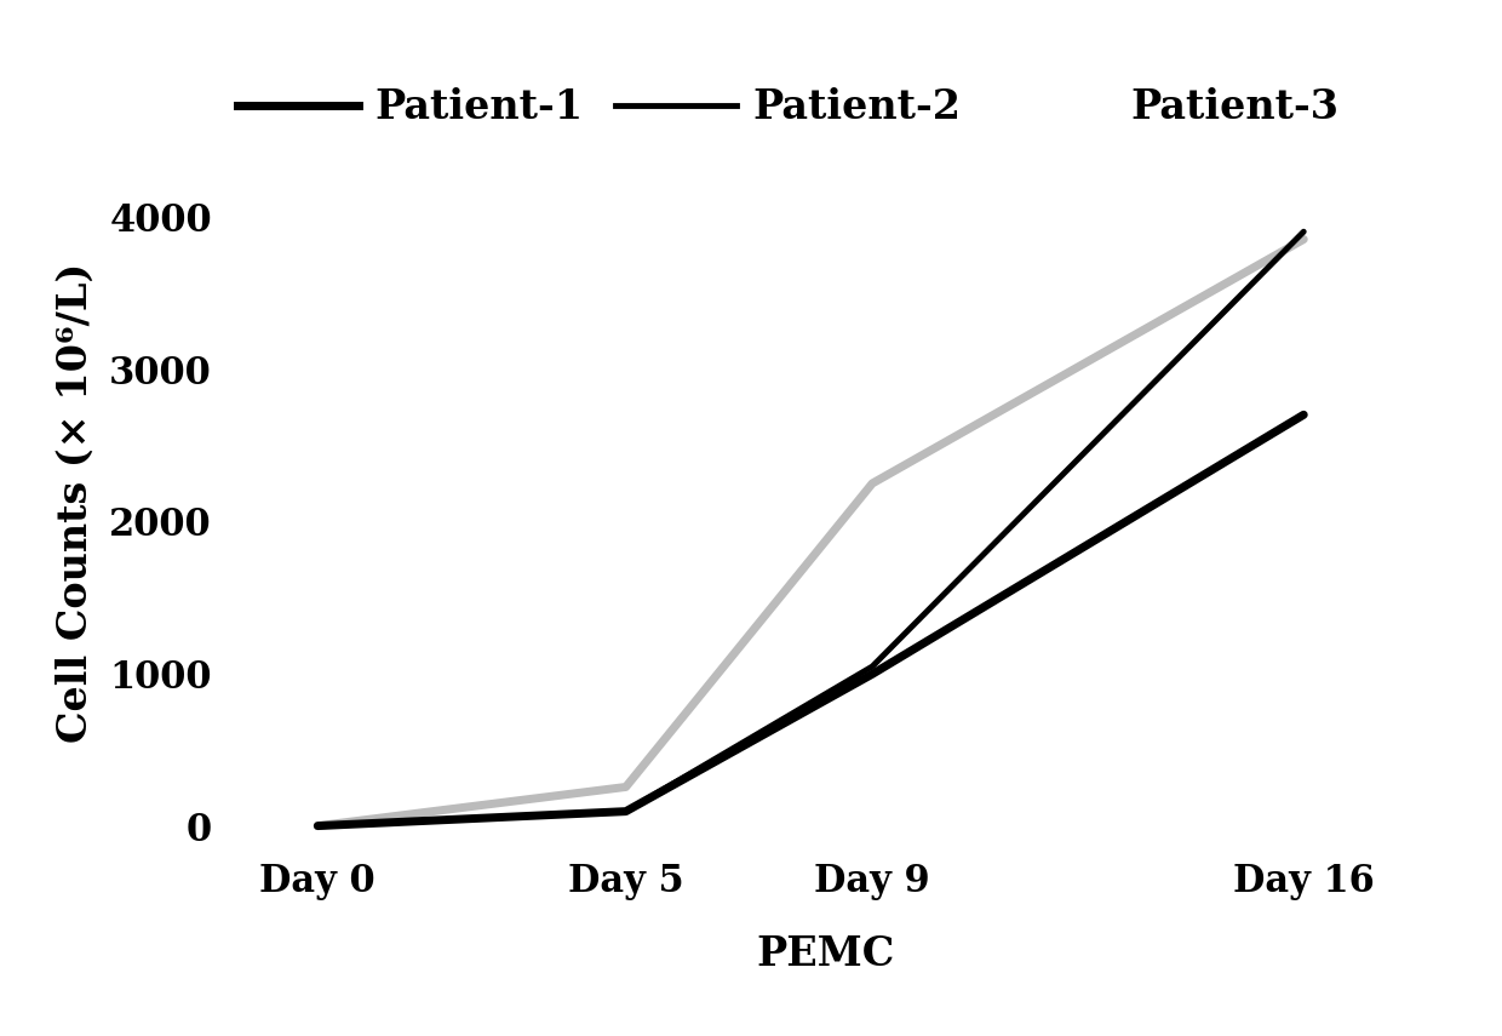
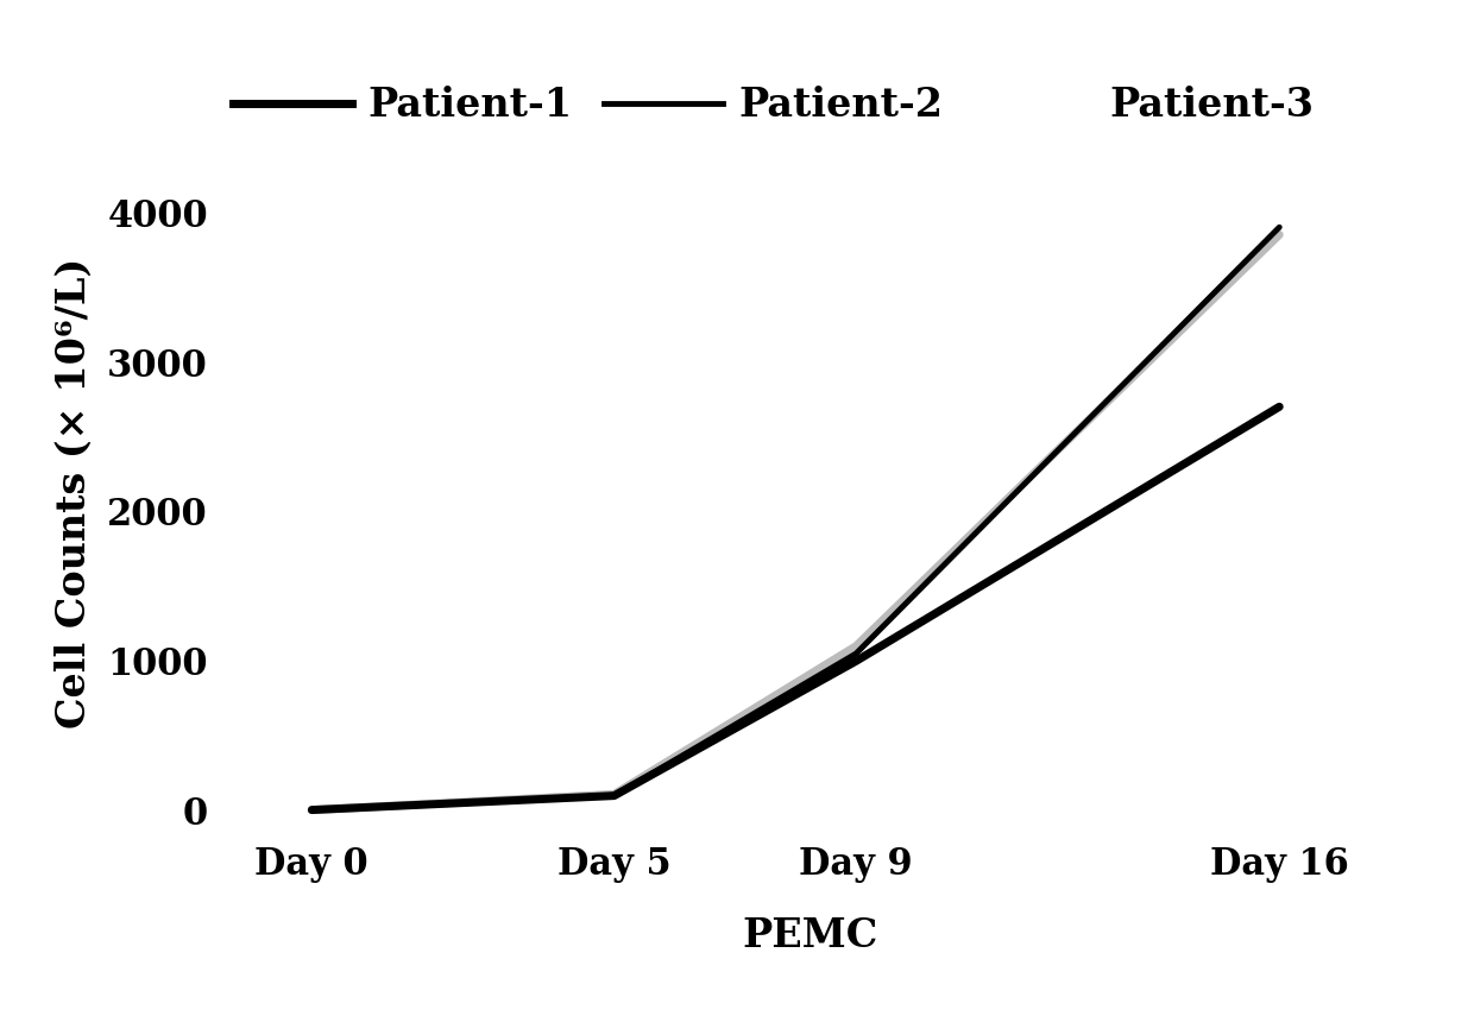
Patient-3/Day 5: 260 -> 110
Patient-3/Day 9: 2250 -> 1100
